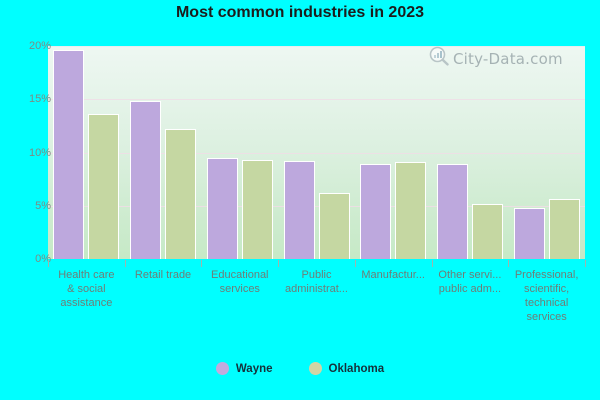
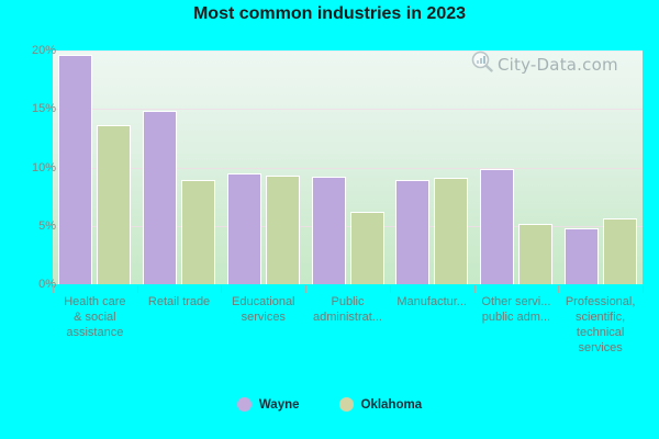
Oklahoma/Retail trade: 12.2% -> 8.9%
Wayne/Other servi... public adm...: 8.9% -> 9.9%
